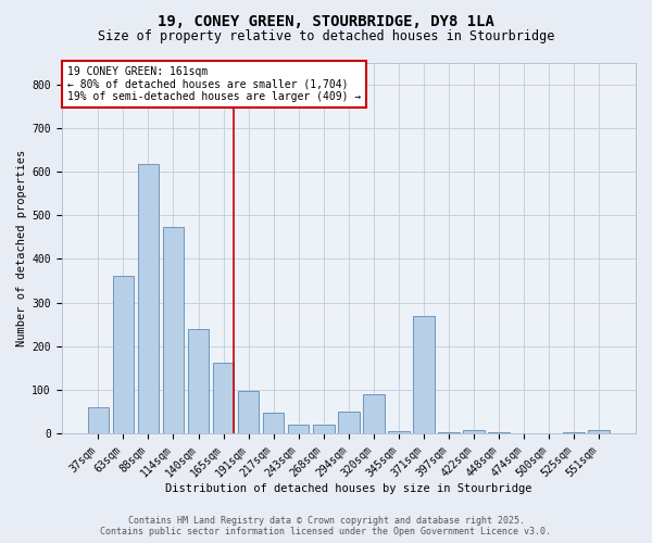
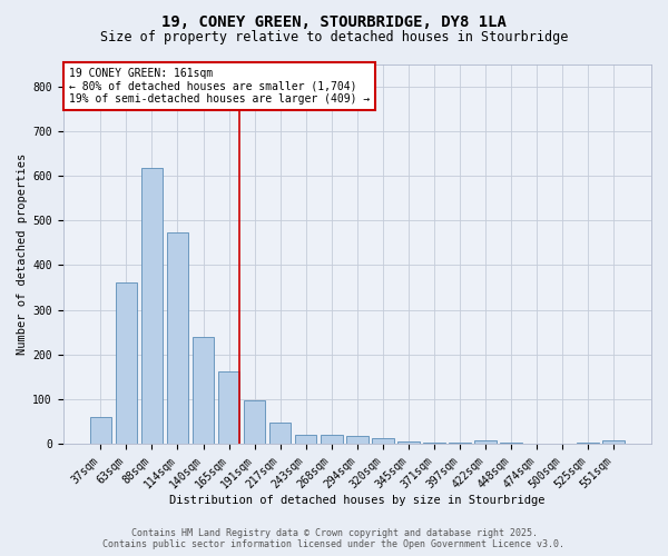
294sqm: 50 -> 18
320sqm: 90 -> 13
371sqm: 270 -> 3
